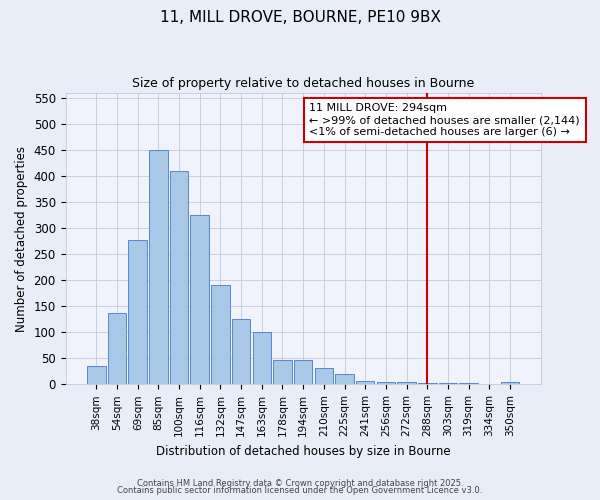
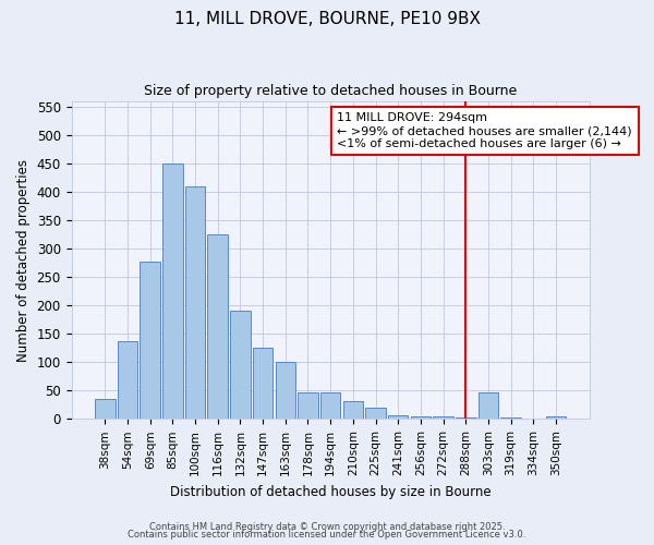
303sqm: 3 -> 46
